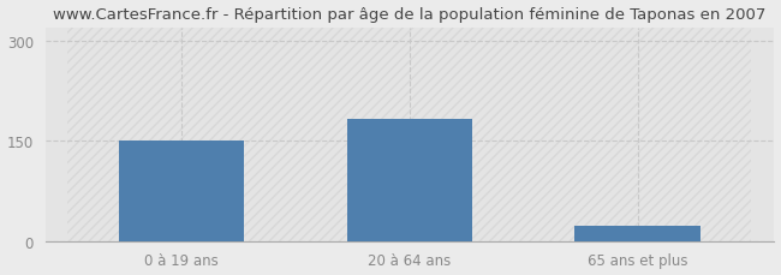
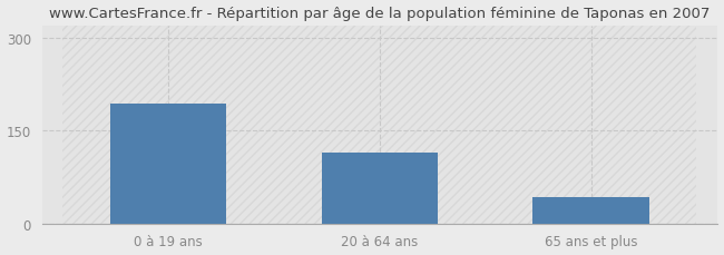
0 à 19 ans: 150 -> 194
20 à 64 ans: 183 -> 114
65 ans et plus: 22 -> 42
